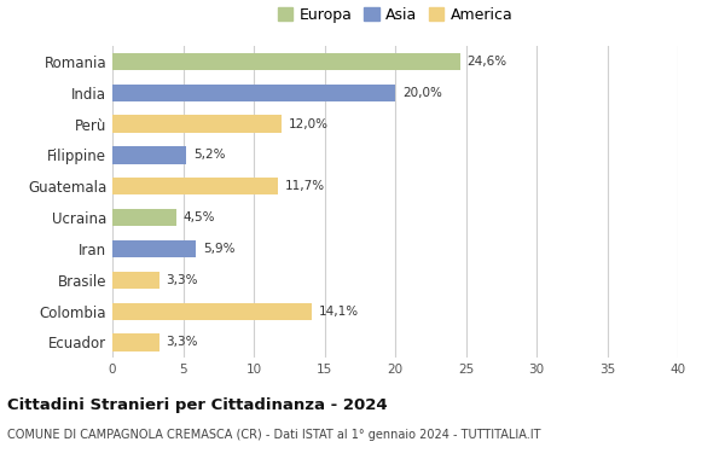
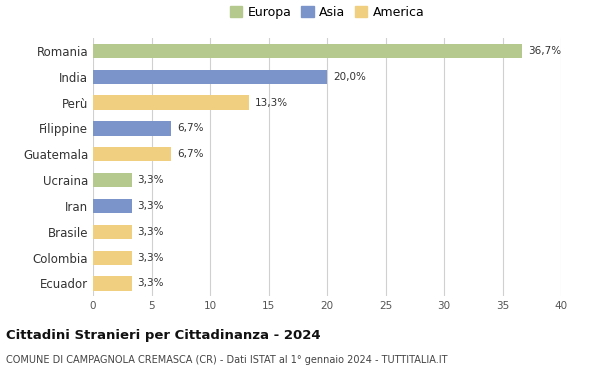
Romania: 24,6% -> 36,7%
Perù: 12,0% -> 13,3%
Filippine: 5,2% -> 6,7%
Guatemala: 11,7% -> 6,7%
Ucraina: 4,5% -> 3,3%
Iran: 5,9% -> 3,3%
Colombia: 14,1% -> 3,3%
